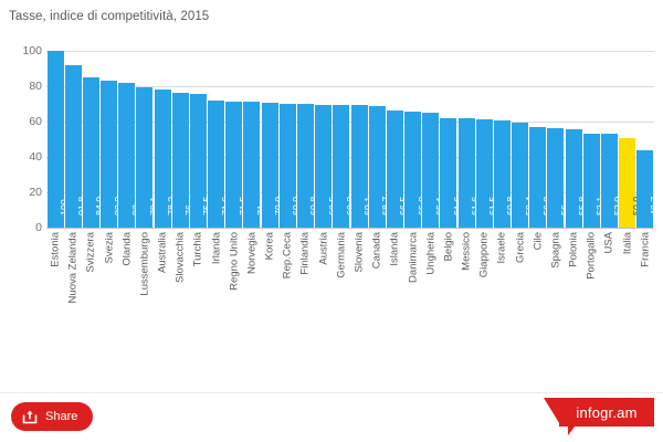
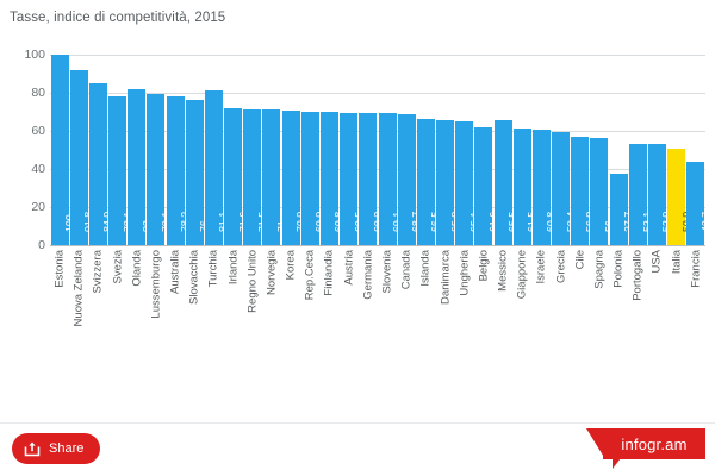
Svezia: 83,2 -> 78,1
Turchia: 75,5 -> 81,1
Messico: 61,6 -> 65,5
Polonia: 55,8 -> 37,7
